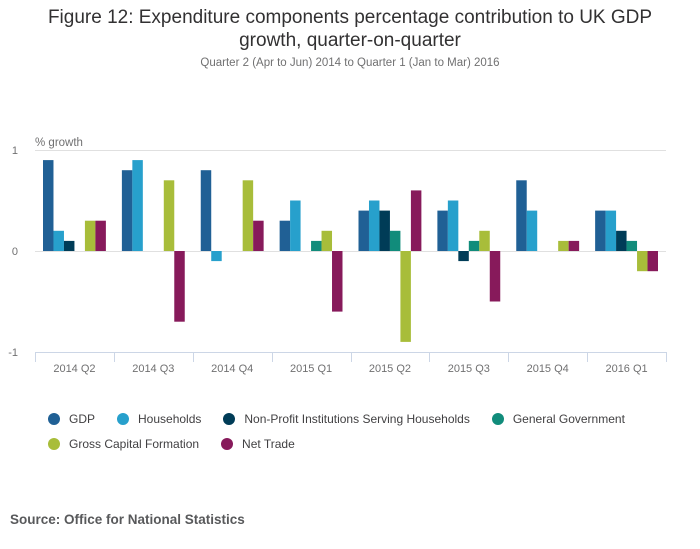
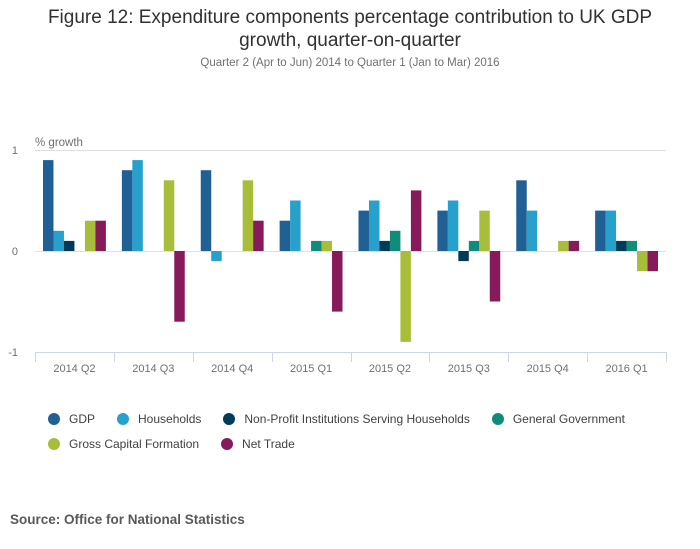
Gross Capital Formation/2015 Q1: 0.2 -> 0.1
Non-Profit Institutions Serving Households/2015 Q2: 0.4 -> 0.1
Gross Capital Formation/2015 Q3: 0.2 -> 0.4
Non-Profit Institutions Serving Households/2016 Q1: 0.2 -> 0.1
